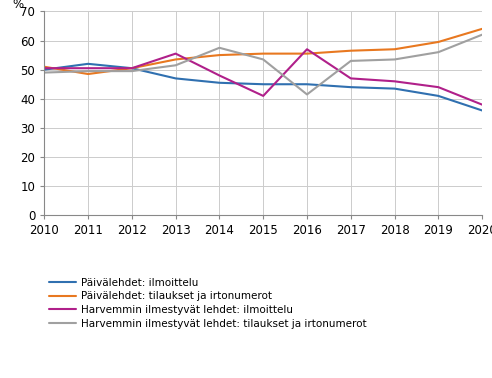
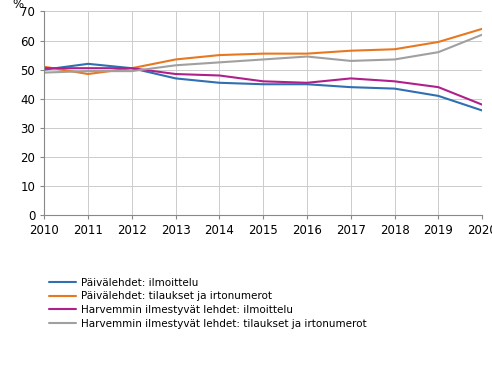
Harvemmin ilmestyvät lehdet: ilmoittelu/2013: 55.5 -> 48.5
Harvemmin ilmestyvät lehdet: tilaukset ja irtonumerot/2014: 57.5 -> 52.5
Harvemmin ilmestyvät lehdet: ilmoittelu/2015: 41.0 -> 46.0
Harvemmin ilmestyvät lehdet: ilmoittelu/2016: 57.0 -> 45.5
Harvemmin ilmestyvät lehdet: tilaukset ja irtonumerot/2016: 41.5 -> 54.5
